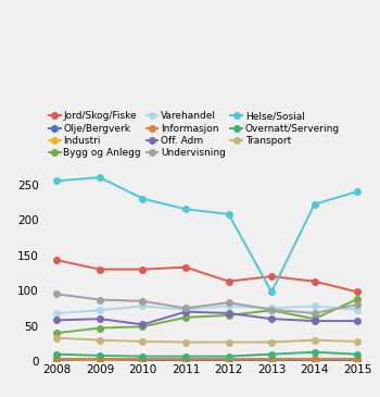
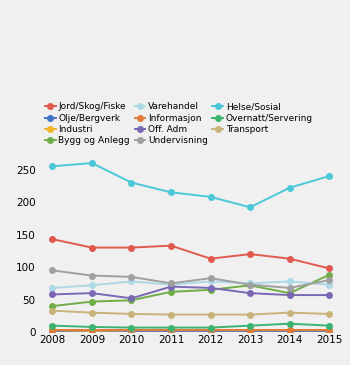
Helse/Sosial/2013: 98 -> 192
